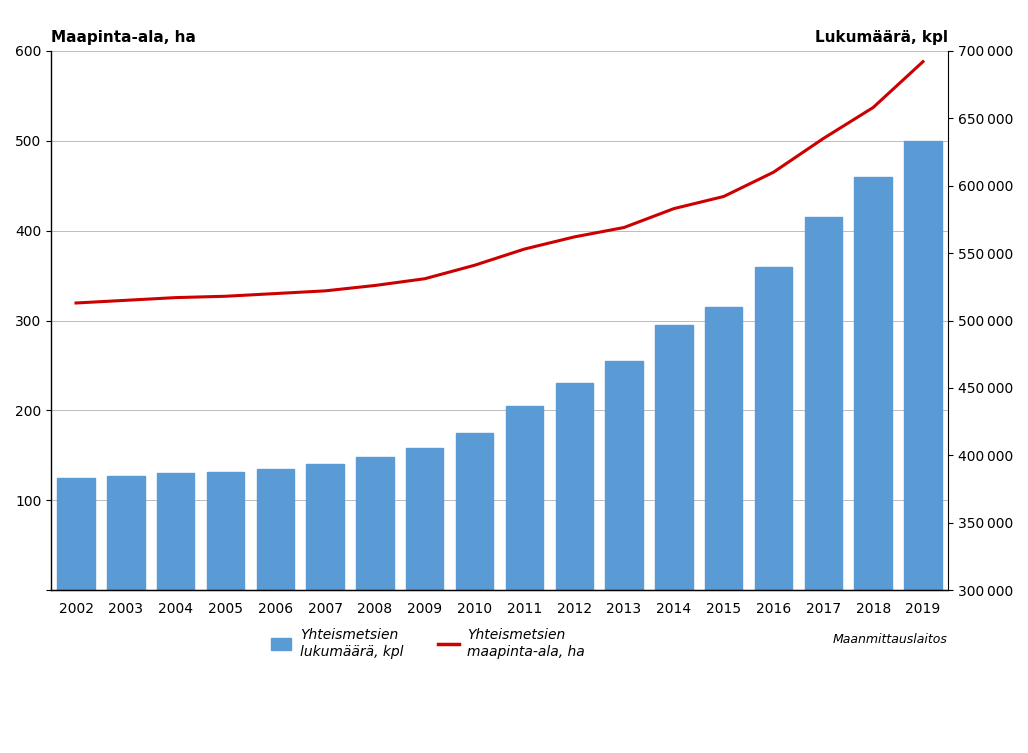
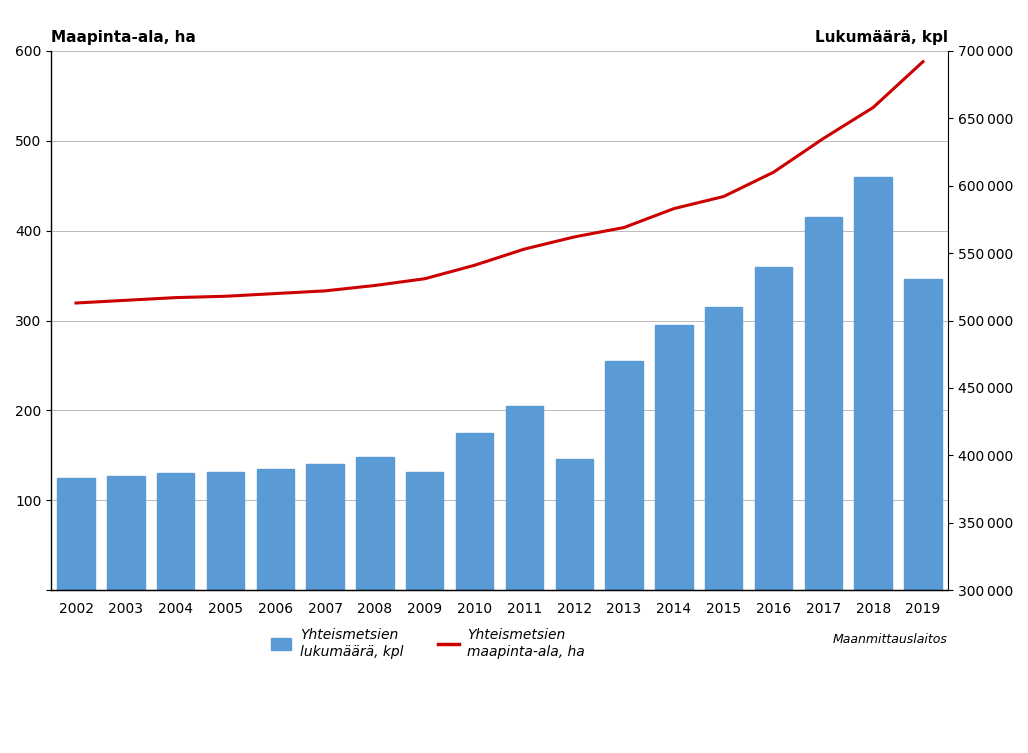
Yhteismetsien lukumäärä, kpl/2009: 158 -> 132
Yhteismetsien lukumäärä, kpl/2012: 230 -> 146
Yhteismetsien lukumäärä, kpl/2019: 500 -> 346
